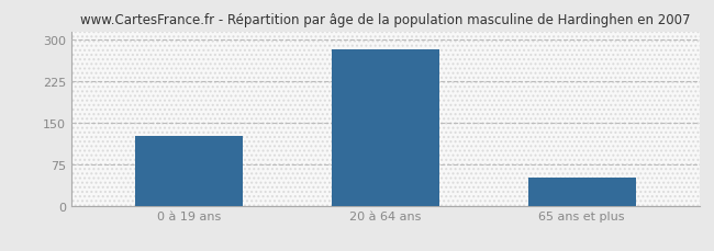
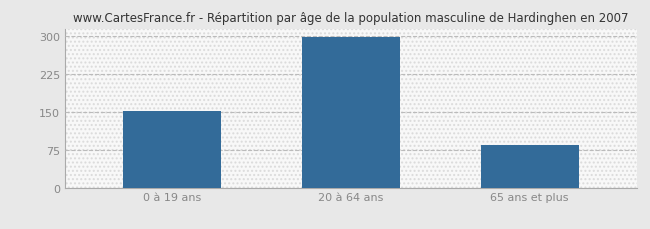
0 à 19 ans: 126 -> 152
20 à 64 ans: 284 -> 299
65 ans et plus: 50 -> 84
